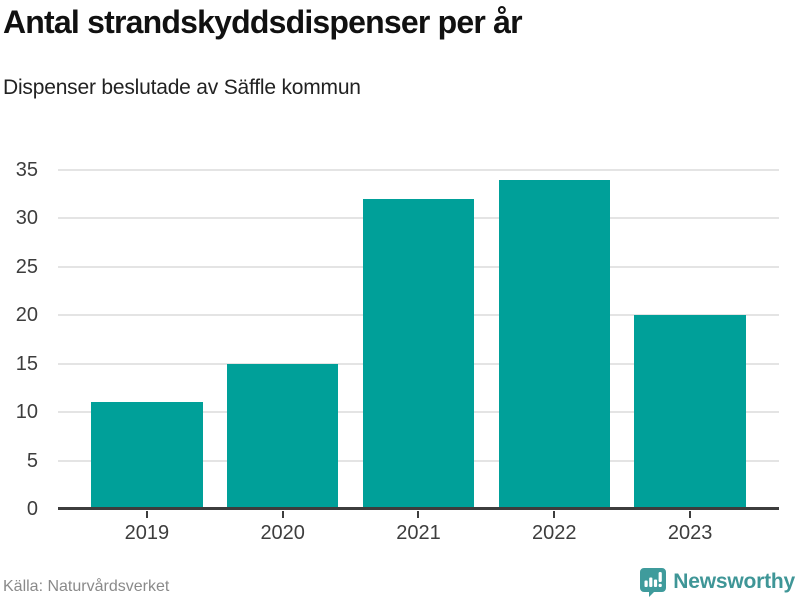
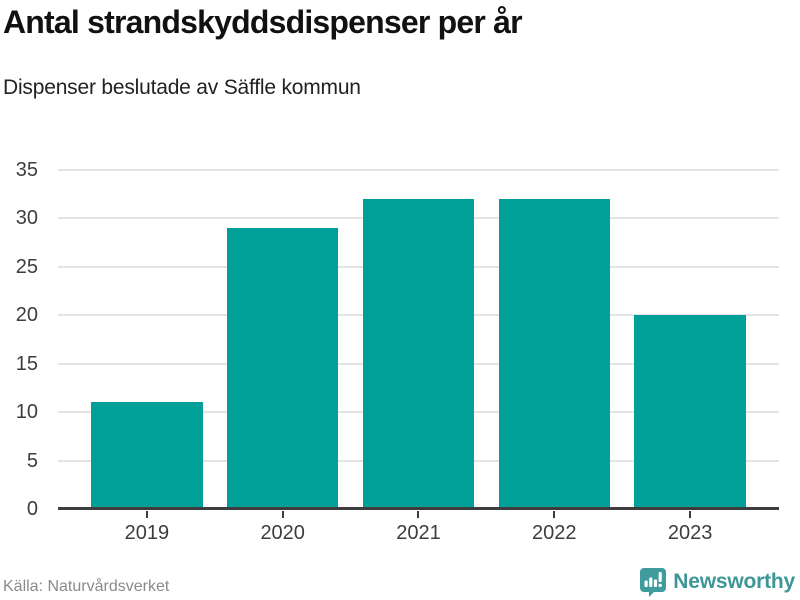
2020: 15 -> 29
2022: 34 -> 32
